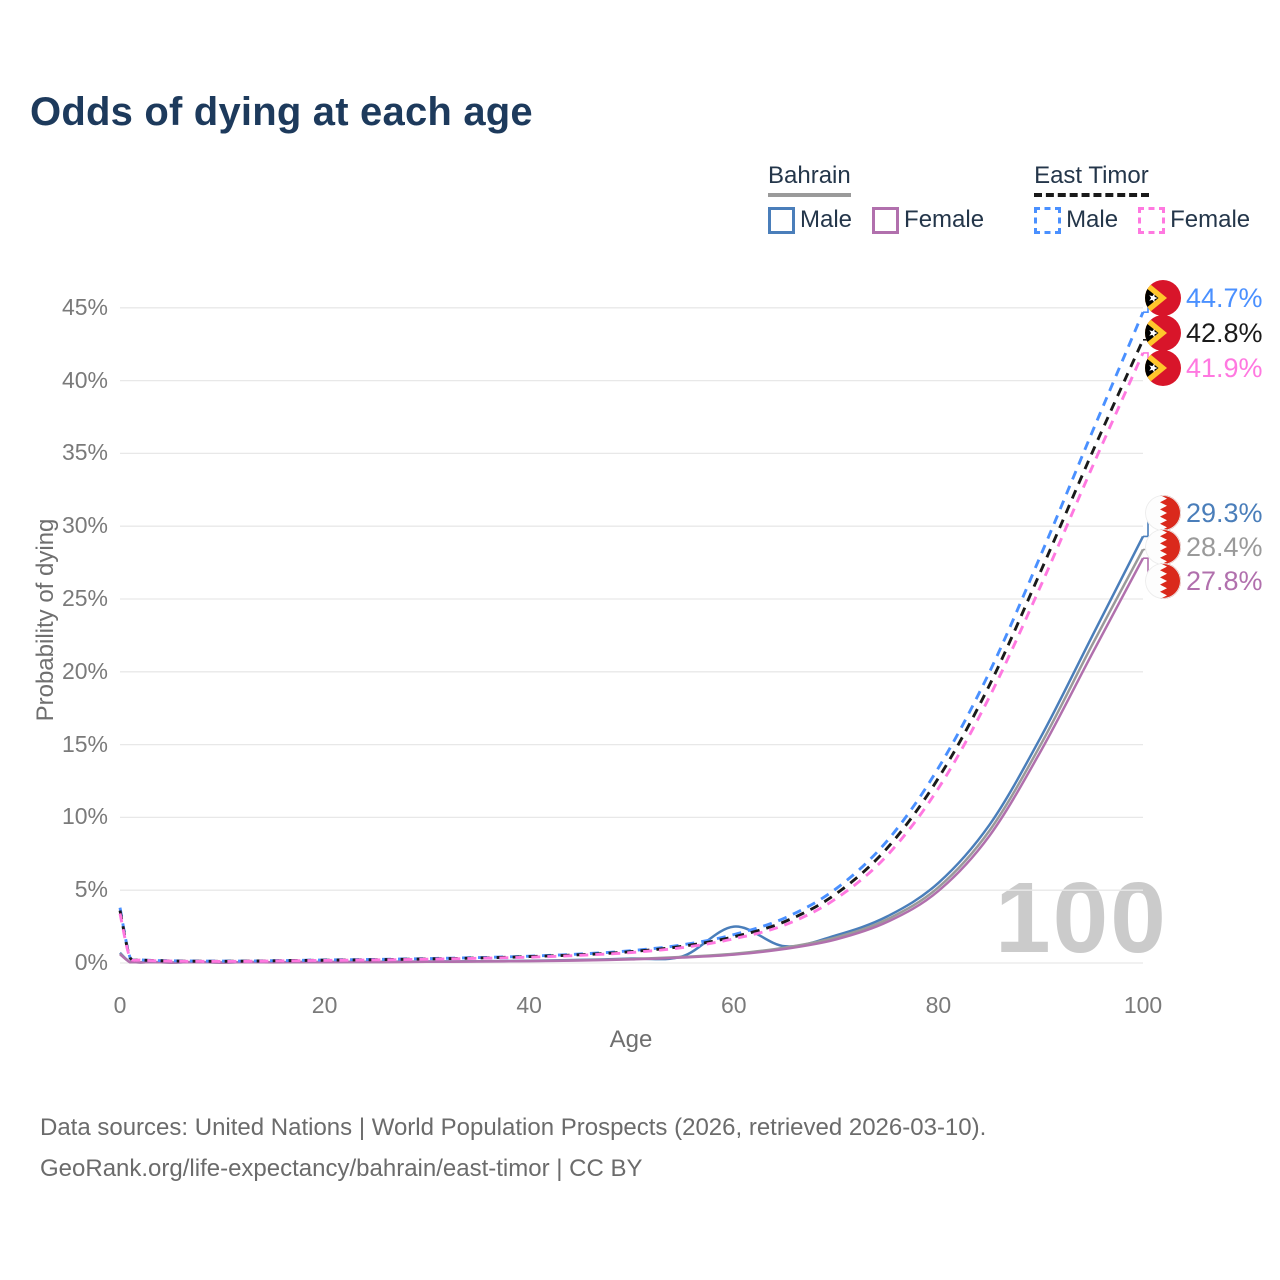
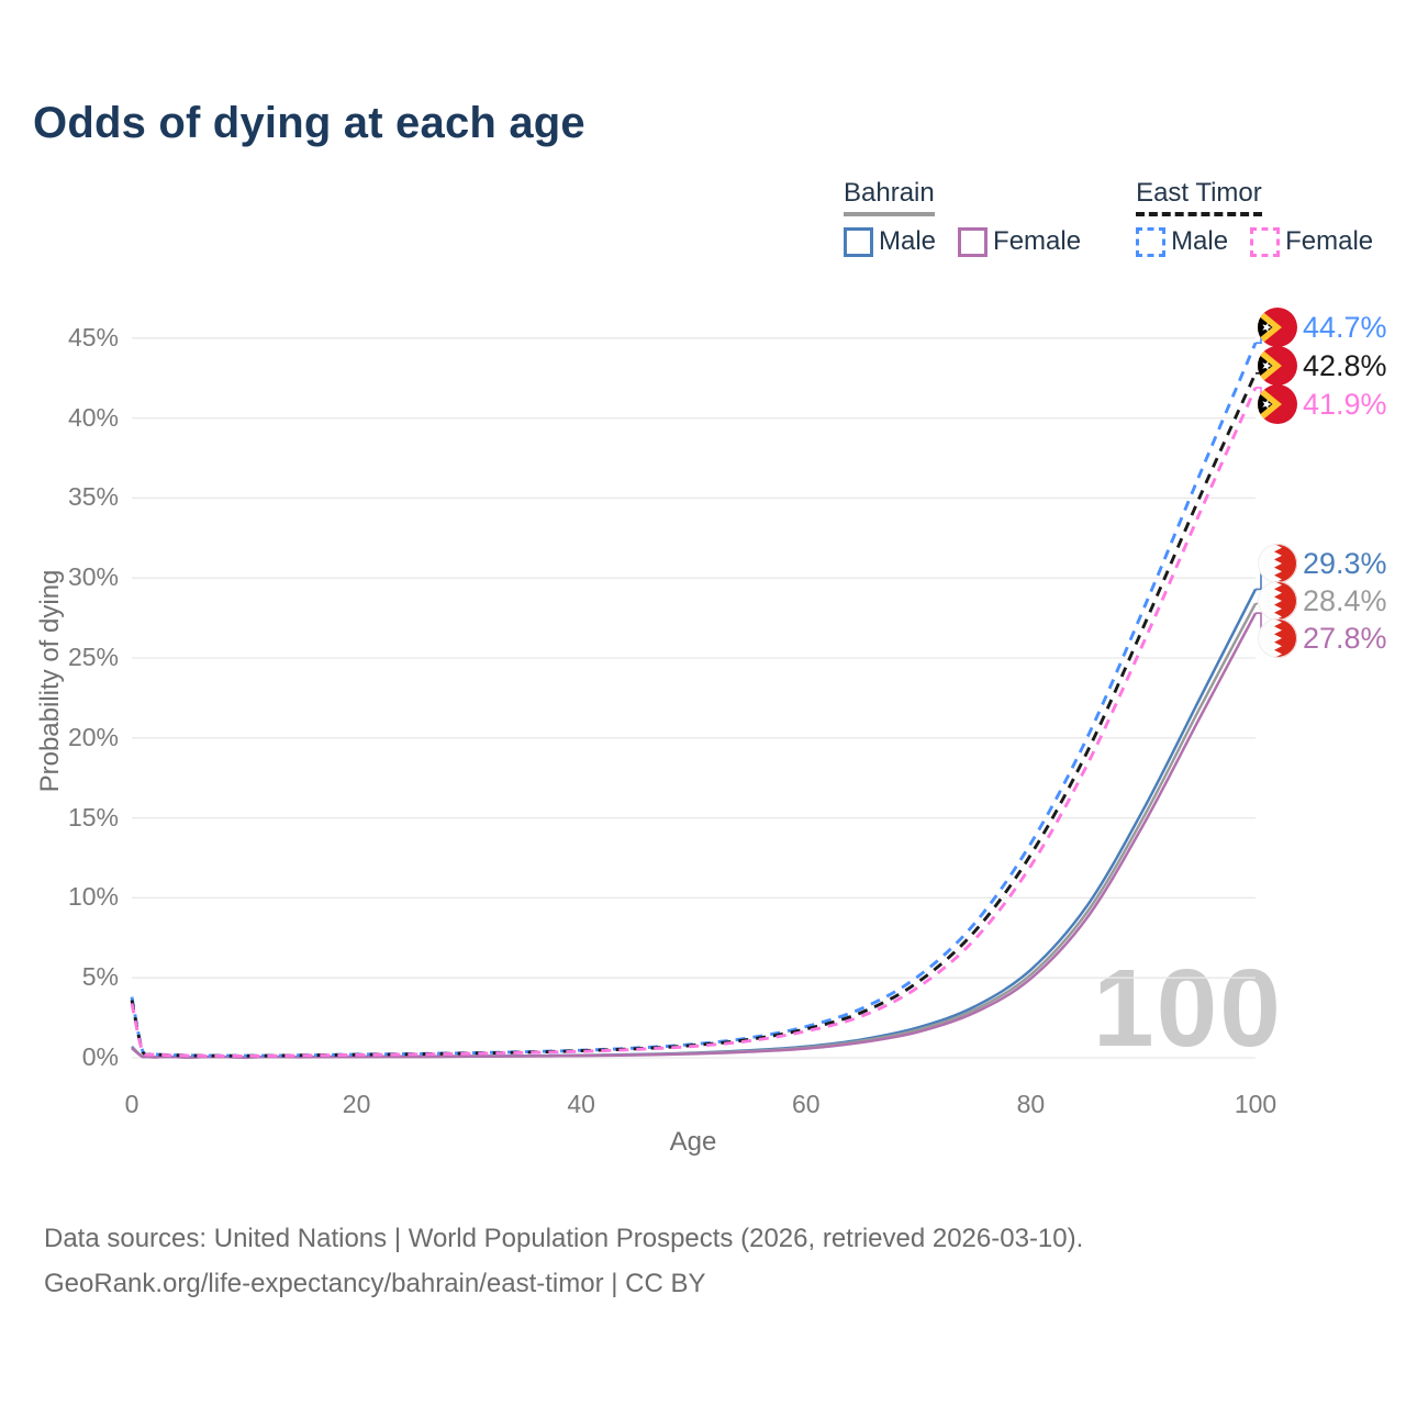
Bahrain Male/60: 2.5% -> 0.7%
